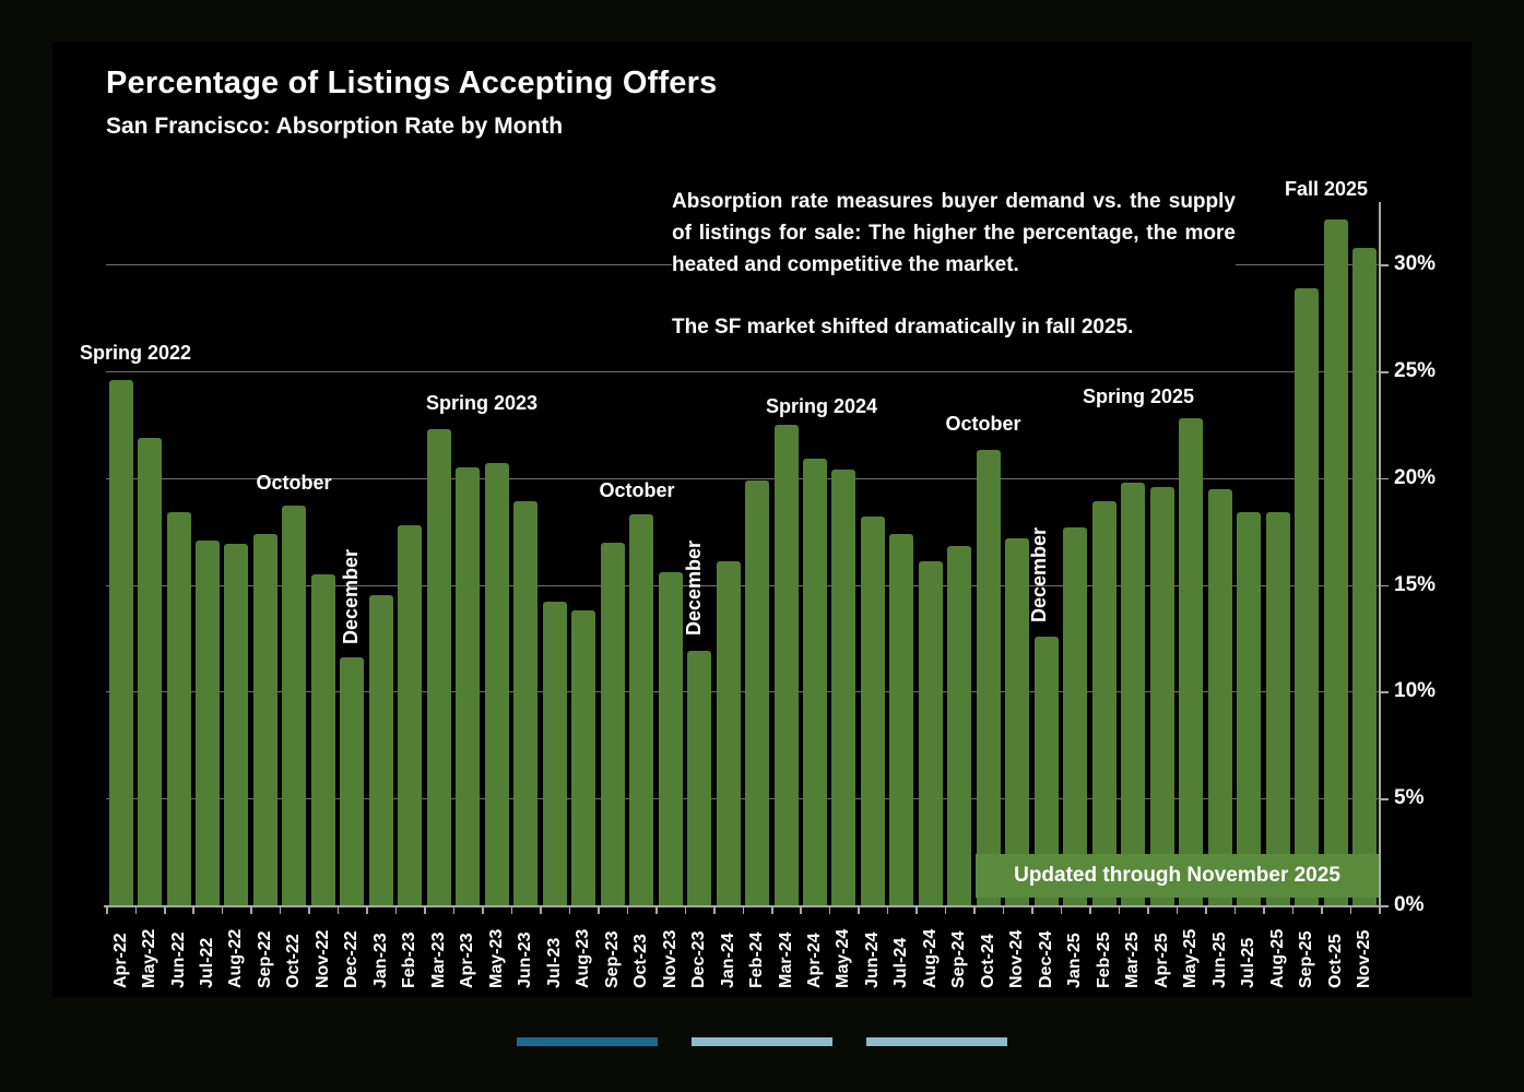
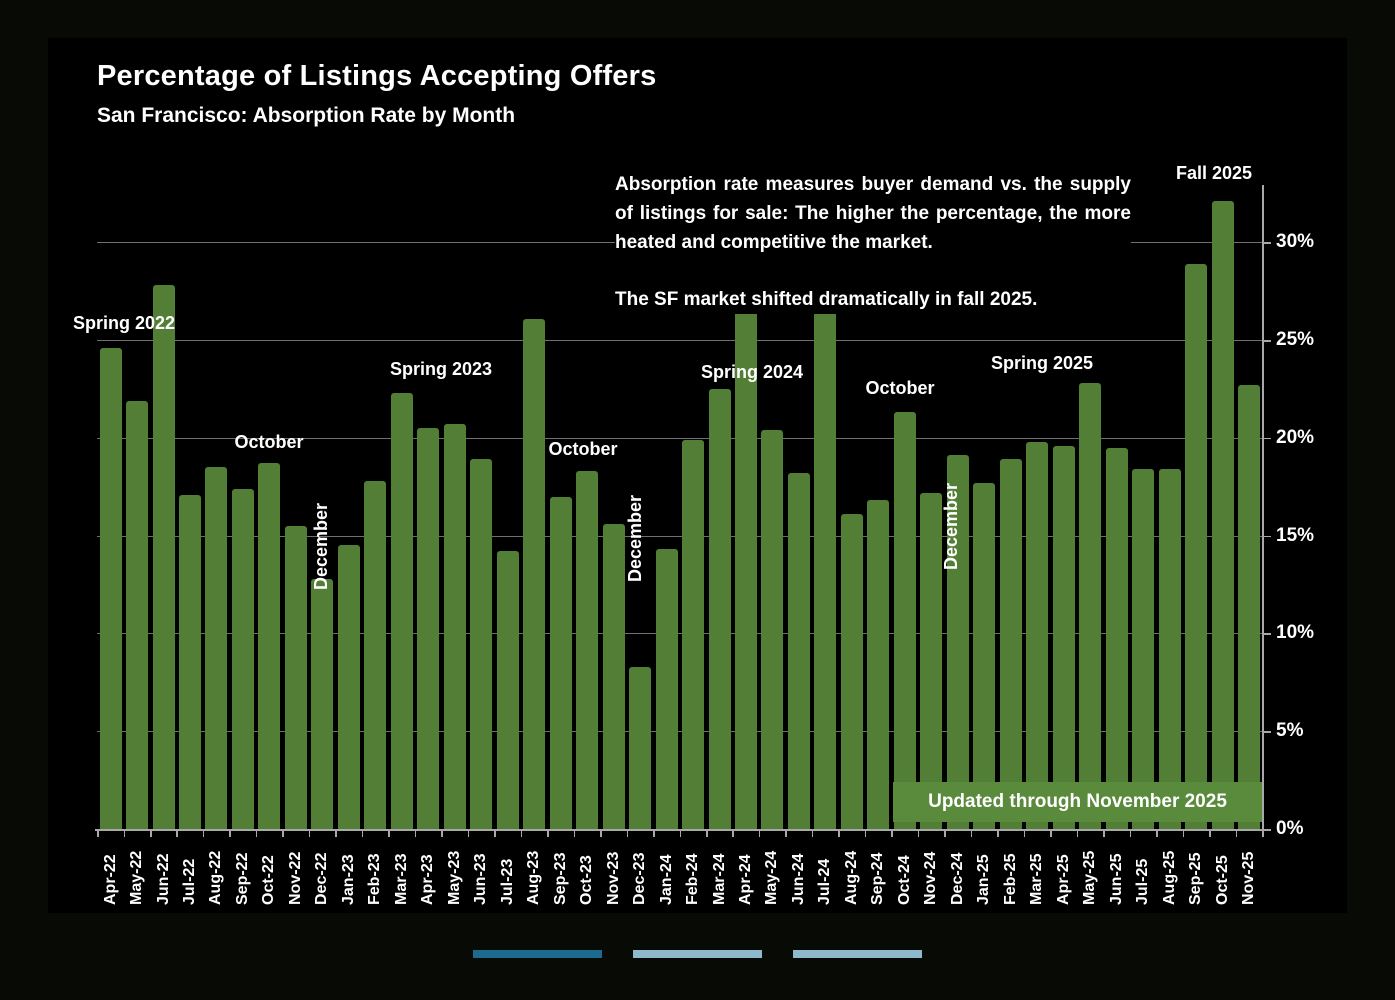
Jun-22: 18.4% -> 27.8%
Aug-22: 16.9% -> 18.5%
Dec-22: 11.6% -> 12.8%
Aug-23: 13.8% -> 26.1%
Dec-23: 11.9% -> 8.3%
Jan-24: 16.1% -> 14.3%
Apr-24: 20.9% -> 30.0%
Jul-24: 17.4% -> 30.2%
Dec-24: 12.6% -> 19.1%
Nov-25: 30.8% -> 22.7%
